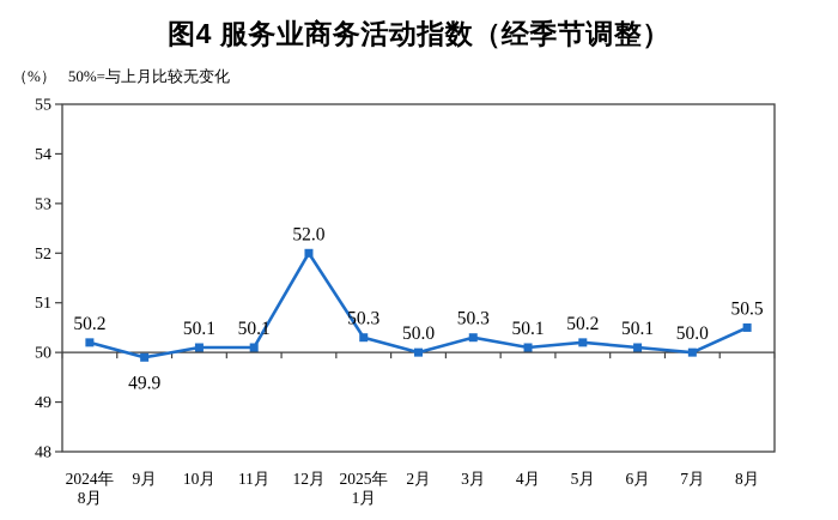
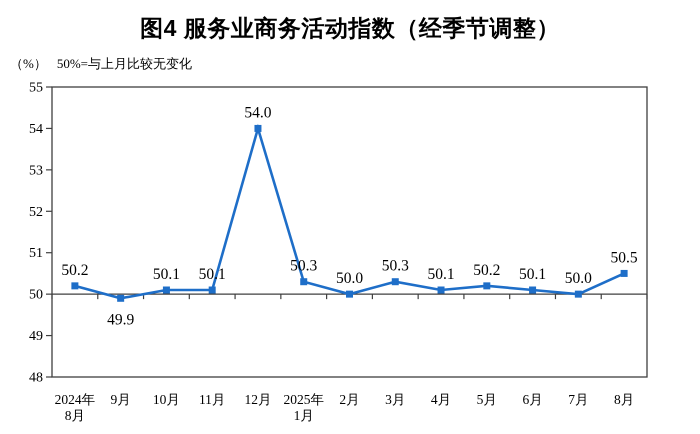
12月: 52.0 -> 54.0
